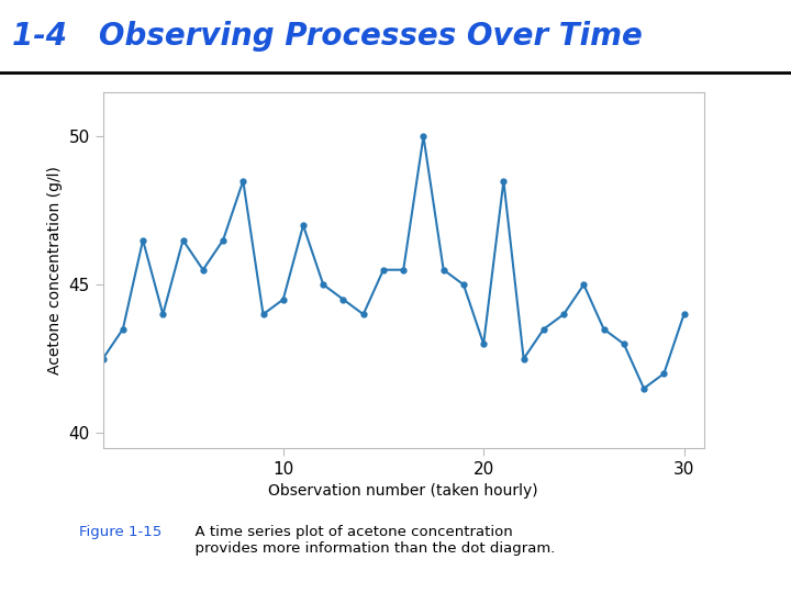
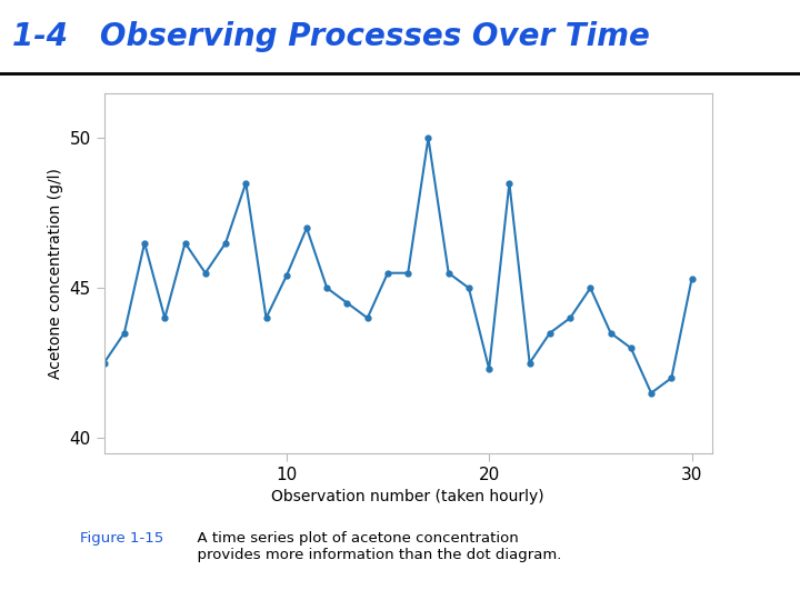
10: 44.5 -> 45.4
20: 43.0 -> 42.3
30: 44.0 -> 45.3
